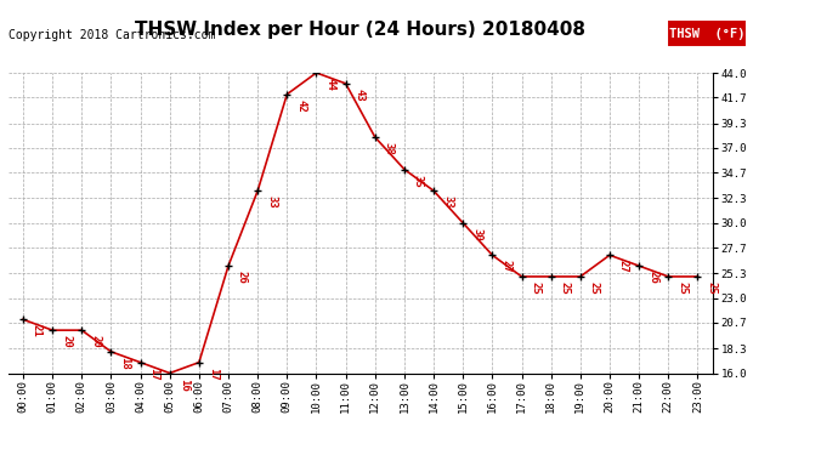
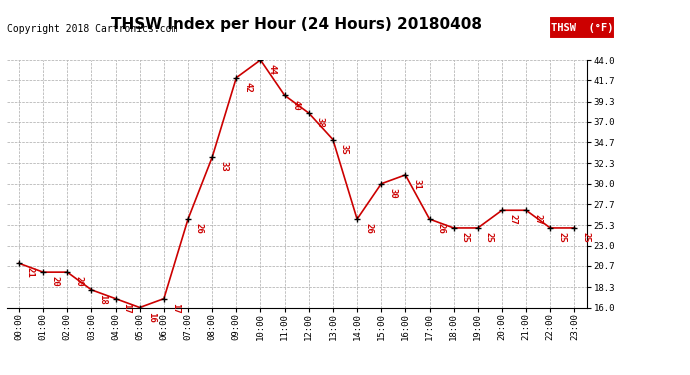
11:00: 43 -> 40
14:00: 33 -> 26
16:00: 27 -> 31
17:00: 25 -> 26
21:00: 26 -> 27
